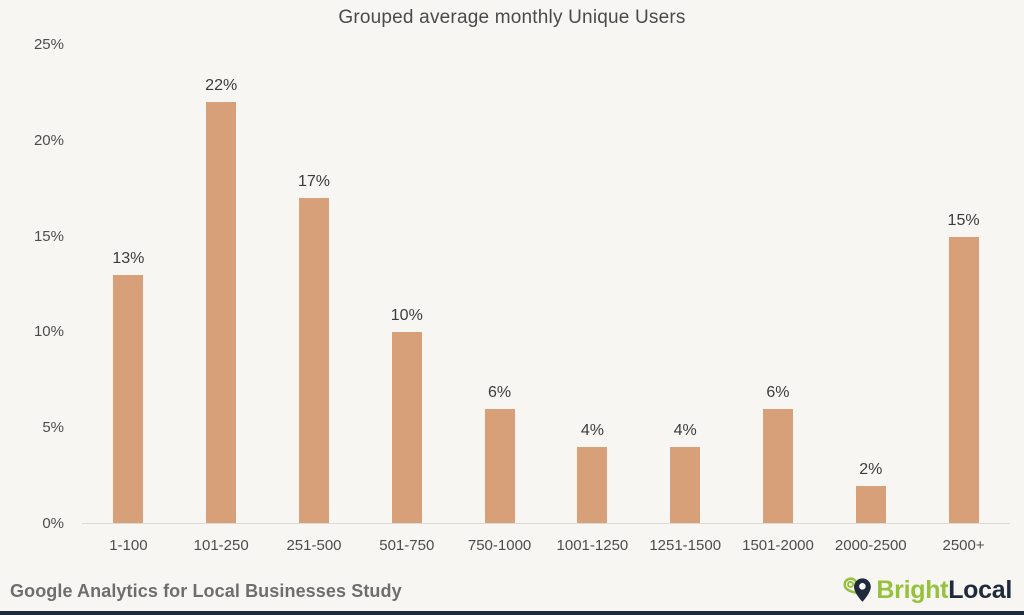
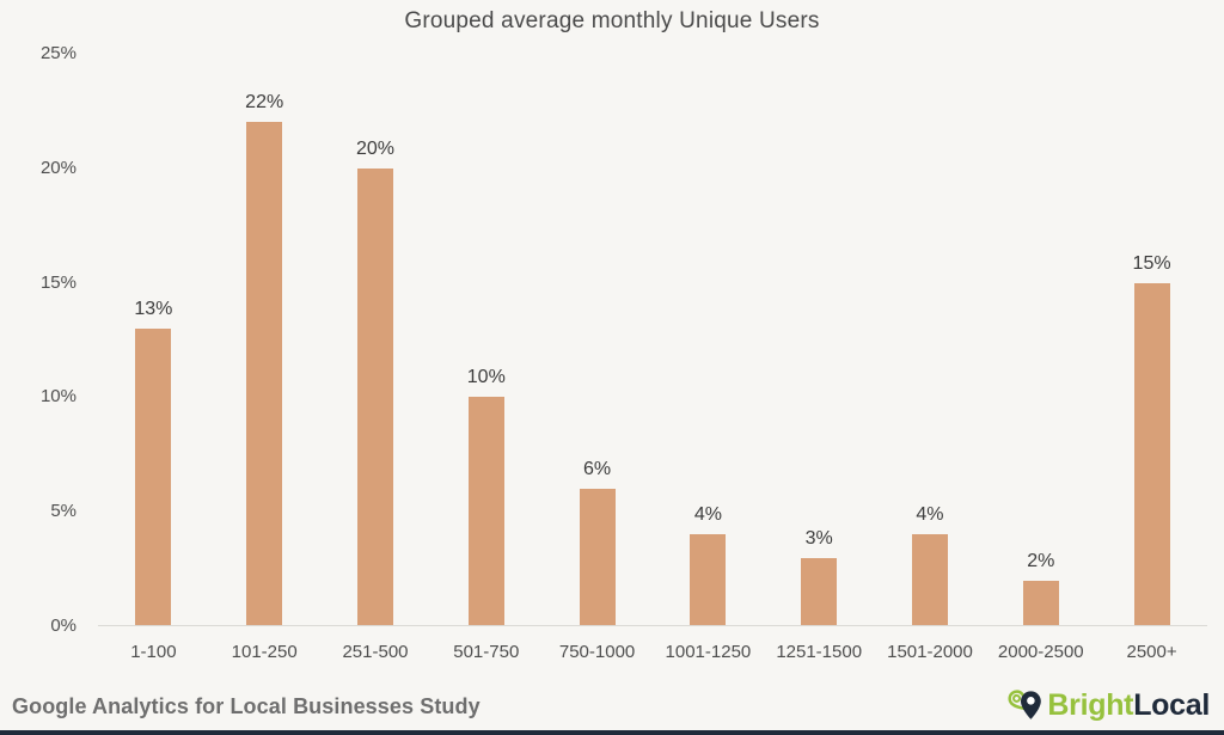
251-500: 17% -> 20%
1251-1500: 4% -> 3%
1501-2000: 6% -> 4%
